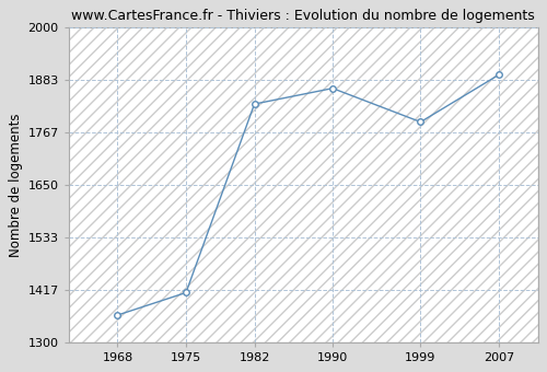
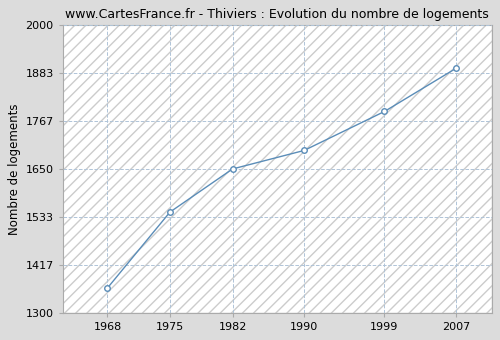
1975: 1410 -> 1545
1982: 1830 -> 1650
1990: 1865 -> 1695
